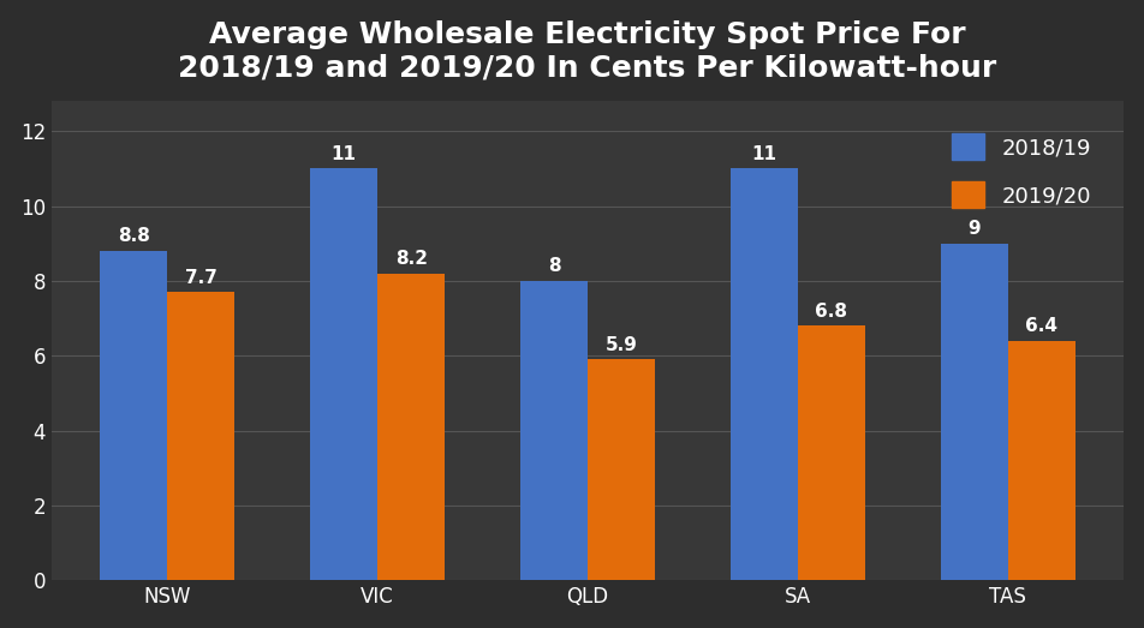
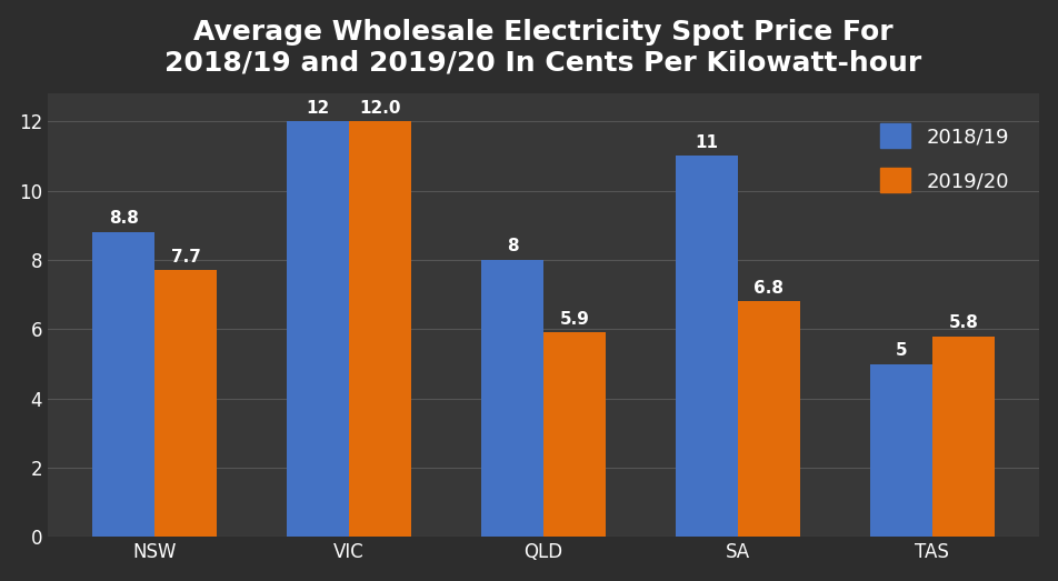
2018/19/VIC: 11 -> 12
2019/20/VIC: 8.2 -> 12.0
2018/19/TAS: 9 -> 5
2019/20/TAS: 6.4 -> 5.8
